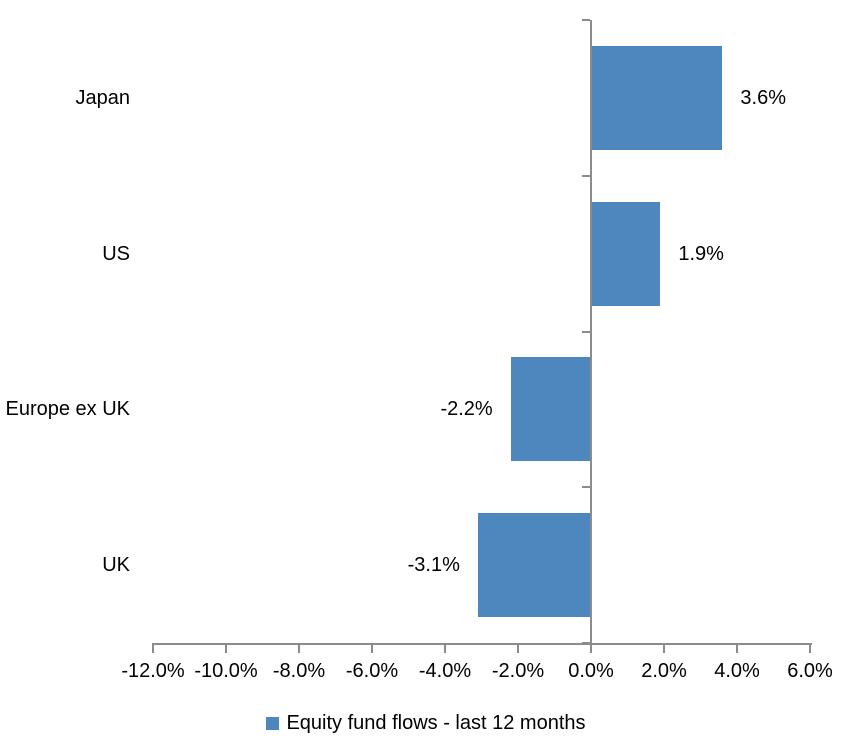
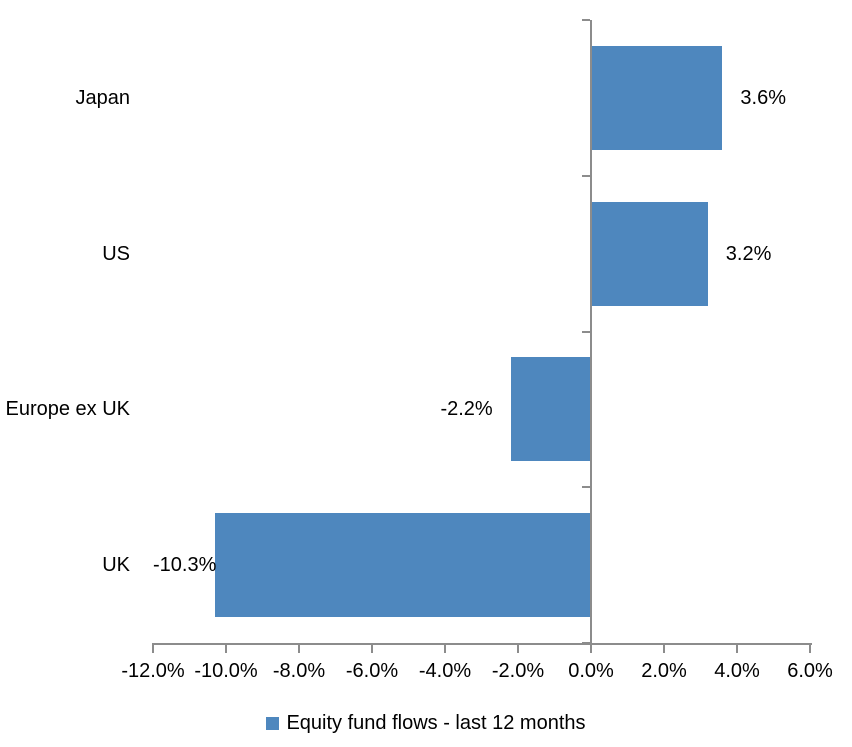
US: 1.9% -> 3.2%
UK: -3.1% -> -10.3%
